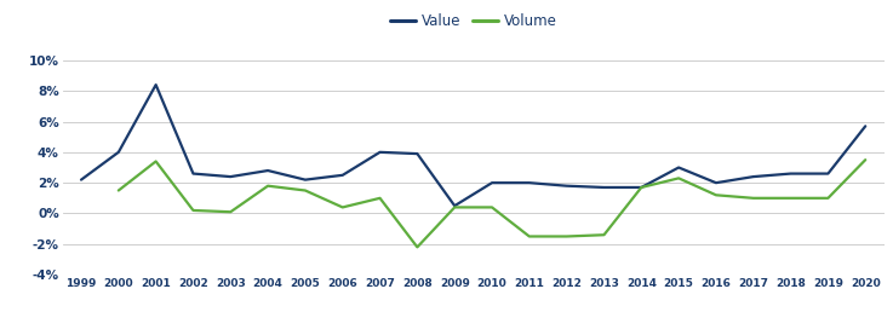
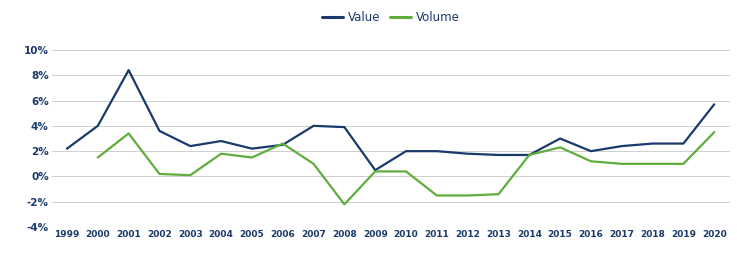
Value/2002: 2.6% -> 3.6%
Volume/2006: 0.4% -> 2.6%
